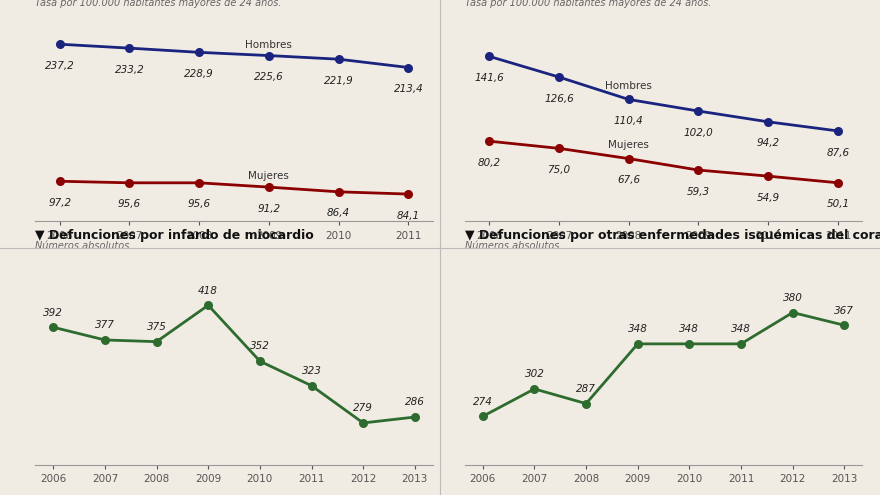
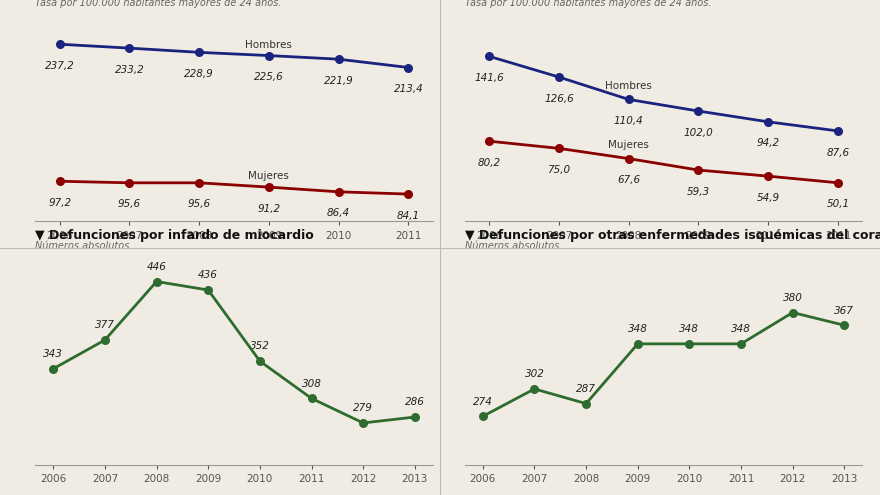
▼ Defunciones por infardo de miocardio/2006: 392 -> 343
▼ Defunciones por infardo de miocardio/2008: 375 -> 446
▼ Defunciones por infardo de miocardio/2009: 418 -> 436
▼ Defunciones por infardo de miocardio/2011: 323 -> 308
